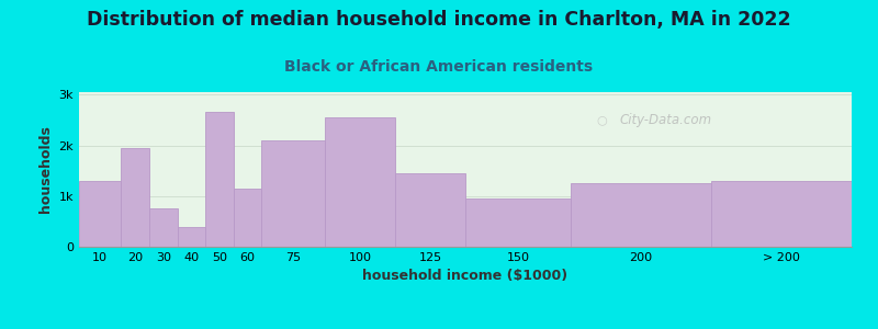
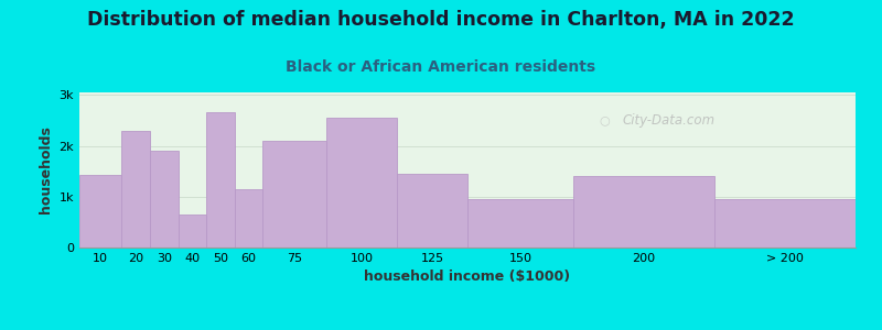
10: 1.30k -> 1.42k
20: 1.95k -> 2.30k
30: 0.75k -> 1.90k
40: 0.40k -> 0.65k
200: 1.25k -> 1.40k
> 200: 1.30k -> 0.95k
